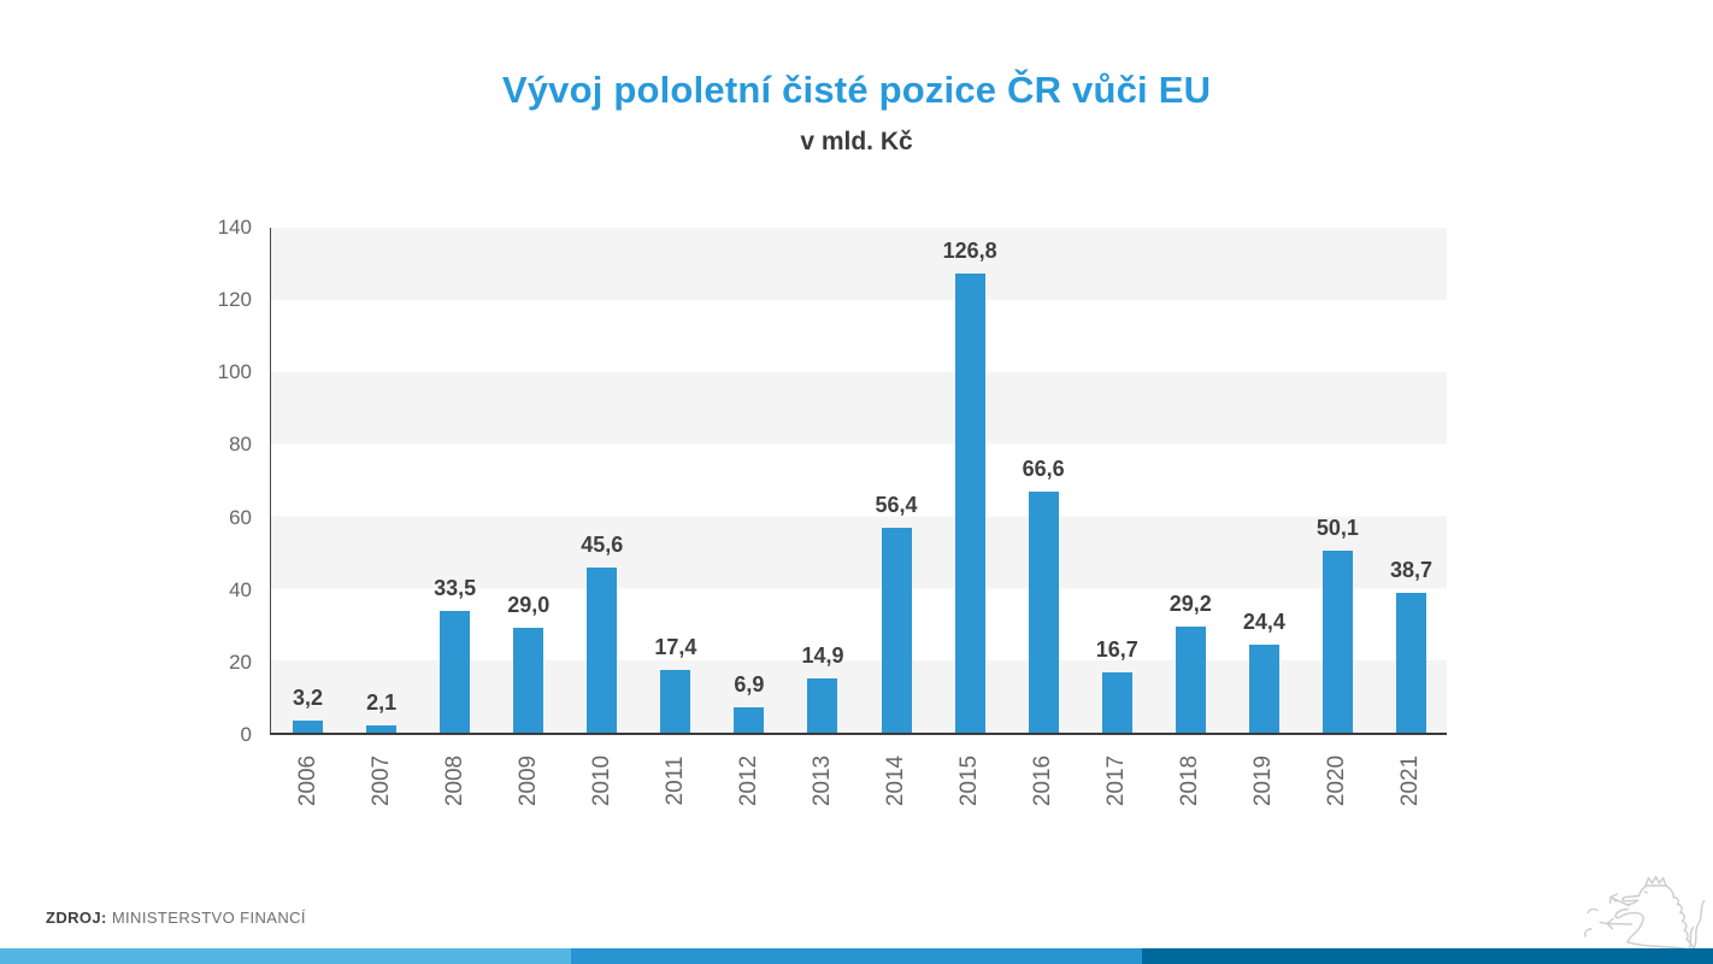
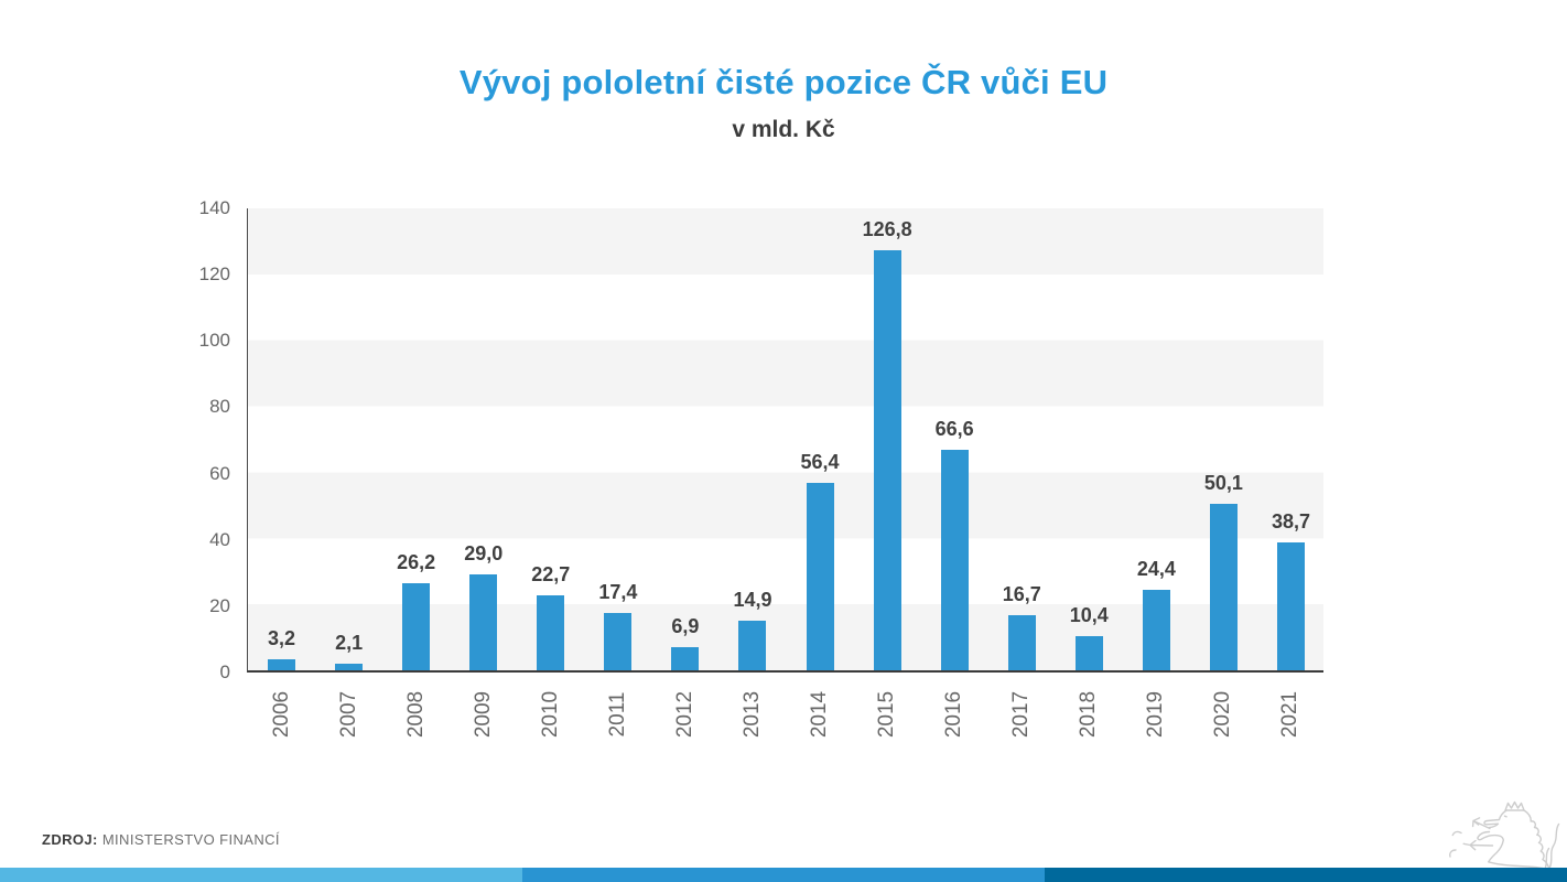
2008: 33,5 -> 26,2
2010: 45,6 -> 22,7
2018: 29,2 -> 10,4
